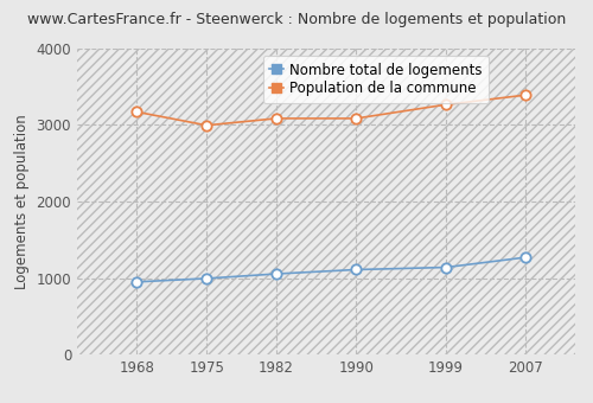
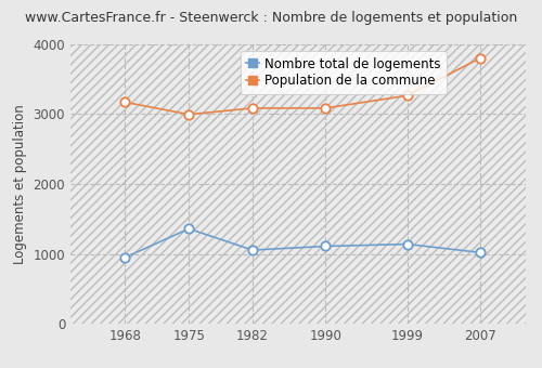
Nombre total de logements/1975: 1000 -> 1360
Nombre total de logements/2007: 1270 -> 1020
Population de la commune/2007: 3390 -> 3800
